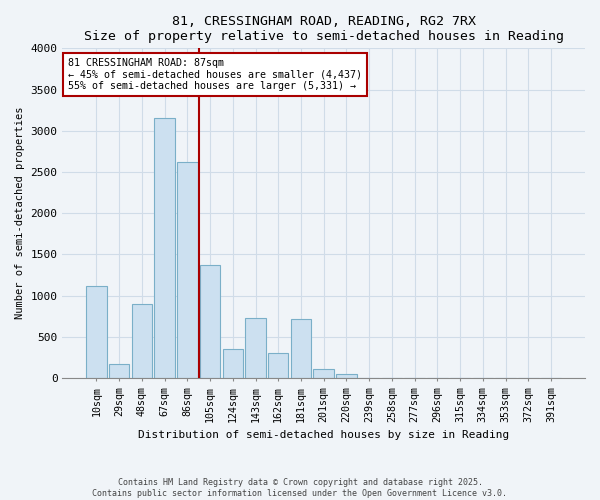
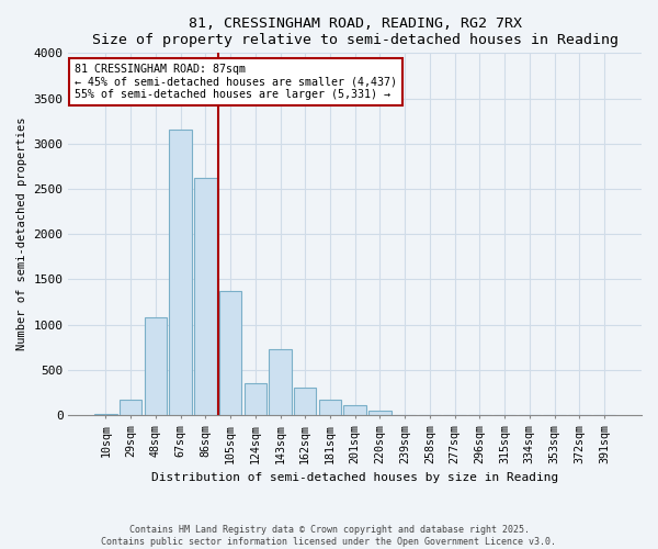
10sqm: 1120 -> 10
48sqm: 900 -> 1080
181sqm: 720 -> 180
